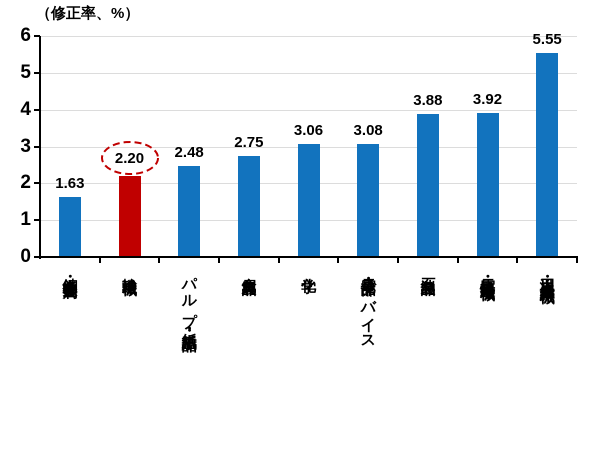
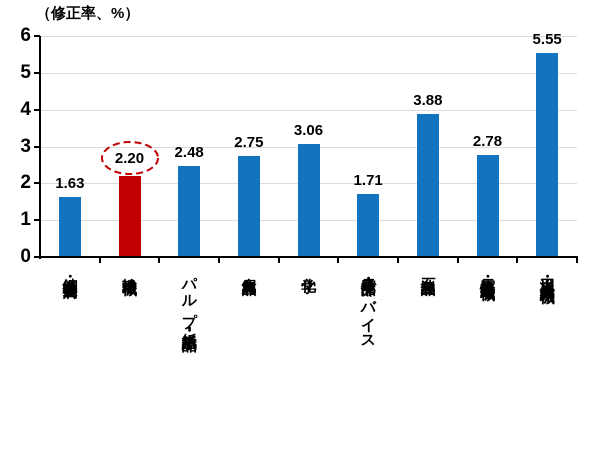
電子部品・デバイス: 3.08 -> 1.71
電気・情報通信機械: 3.92 -> 2.78
